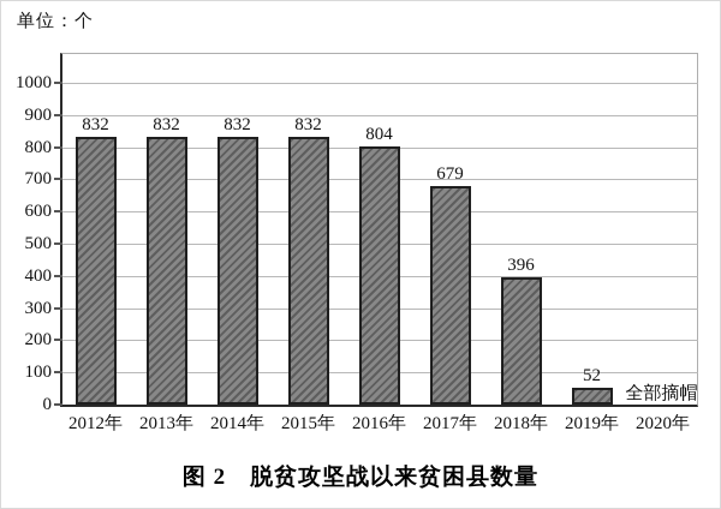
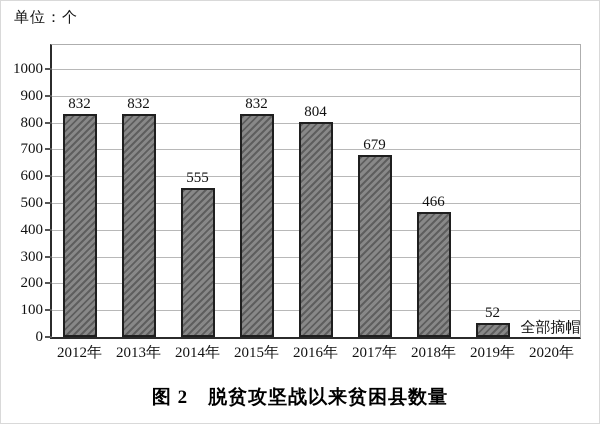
2014年: 832 -> 555
2018年: 396 -> 466
